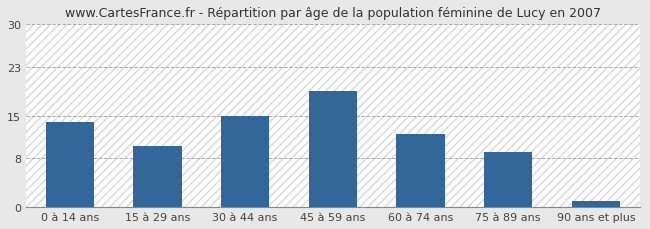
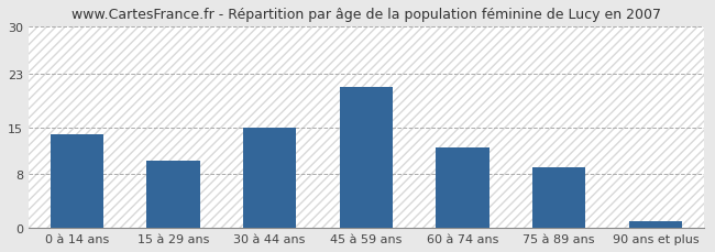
45 à 59 ans: 19 -> 21
